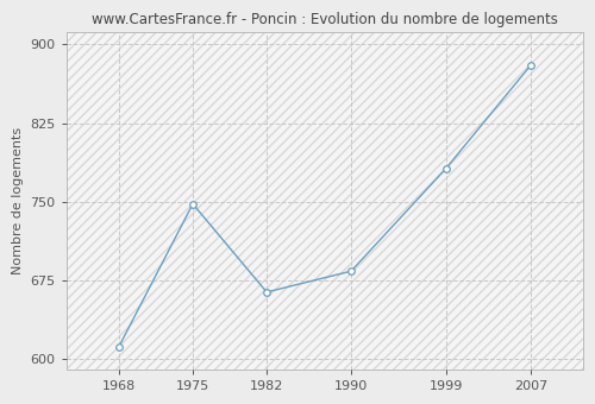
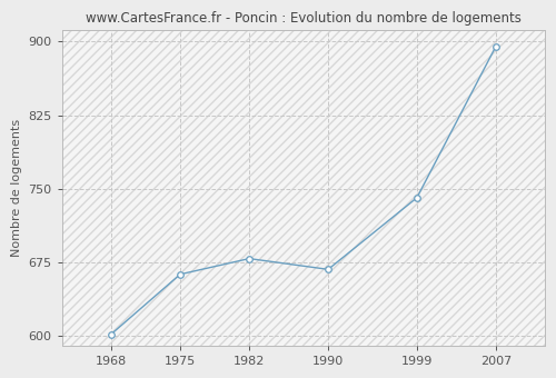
1968: 612 -> 602
1975: 748 -> 663
1982: 664 -> 679
1990: 684 -> 668
1999: 782 -> 741
2007: 880 -> 895
